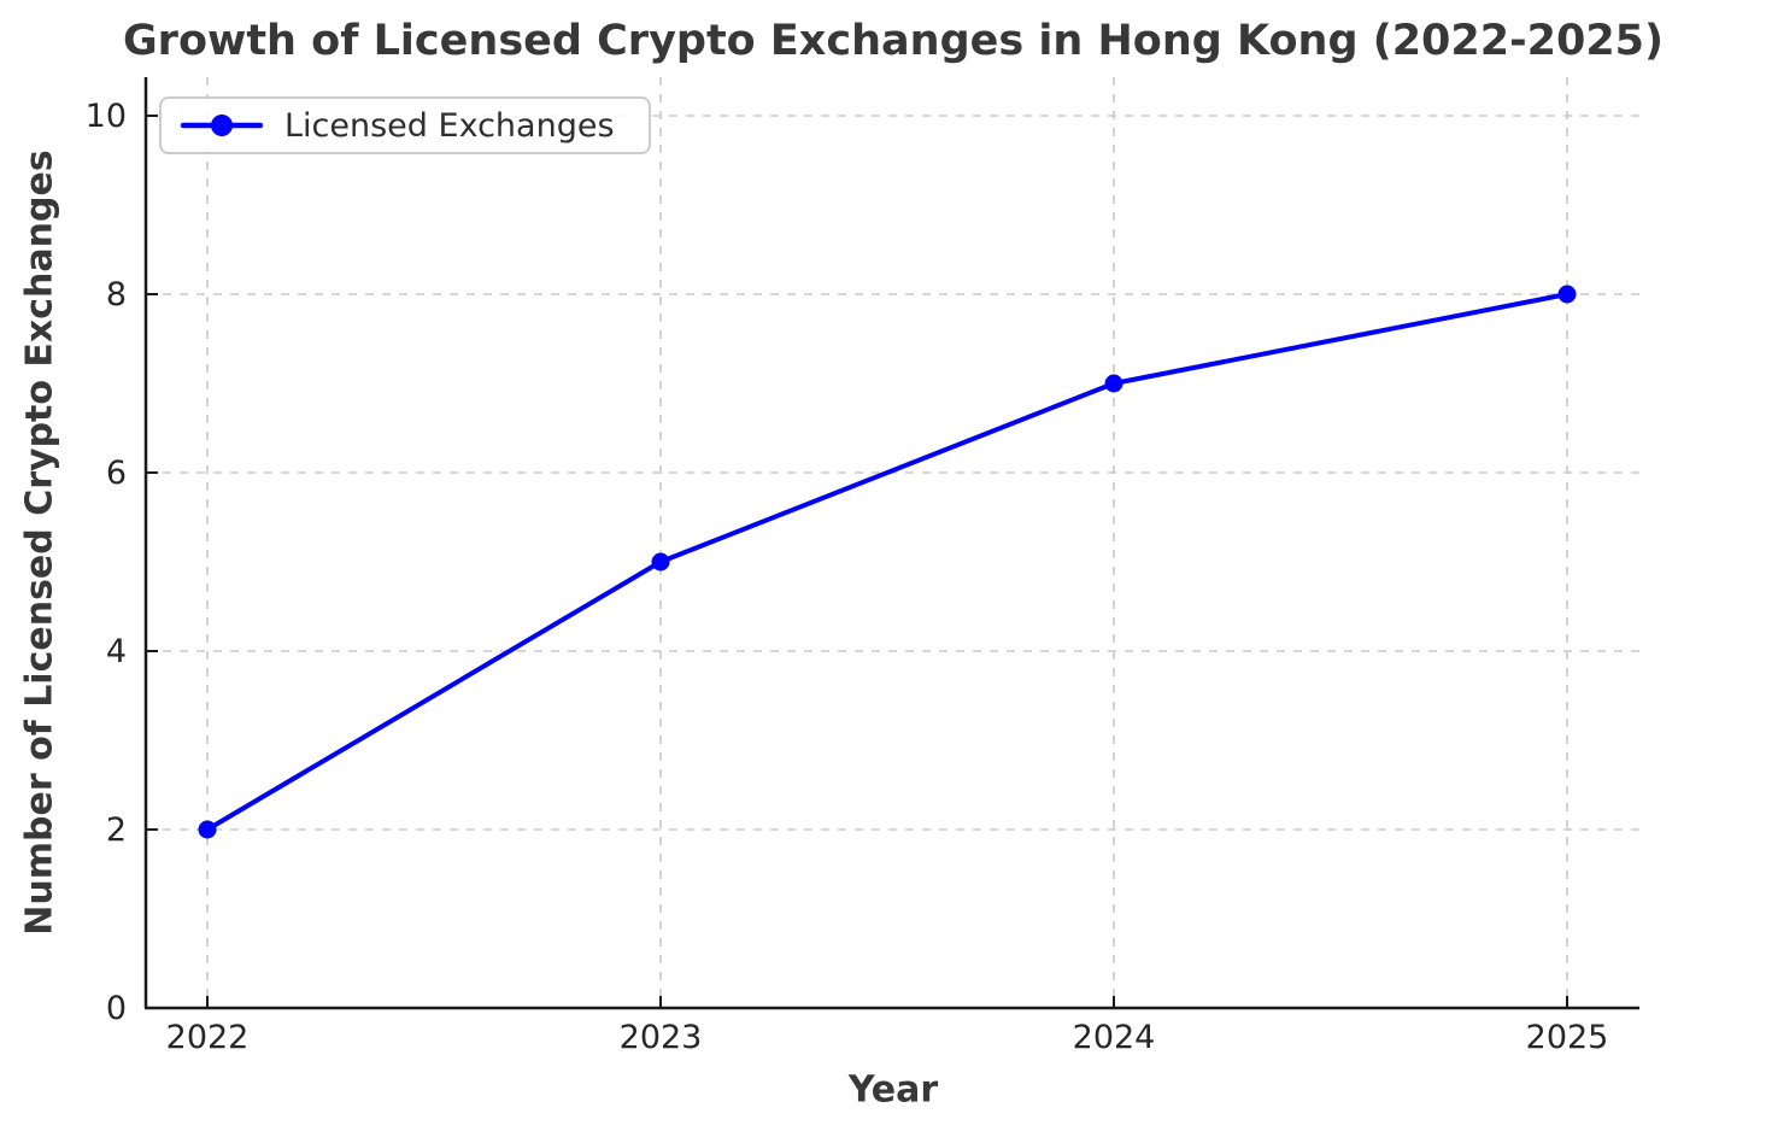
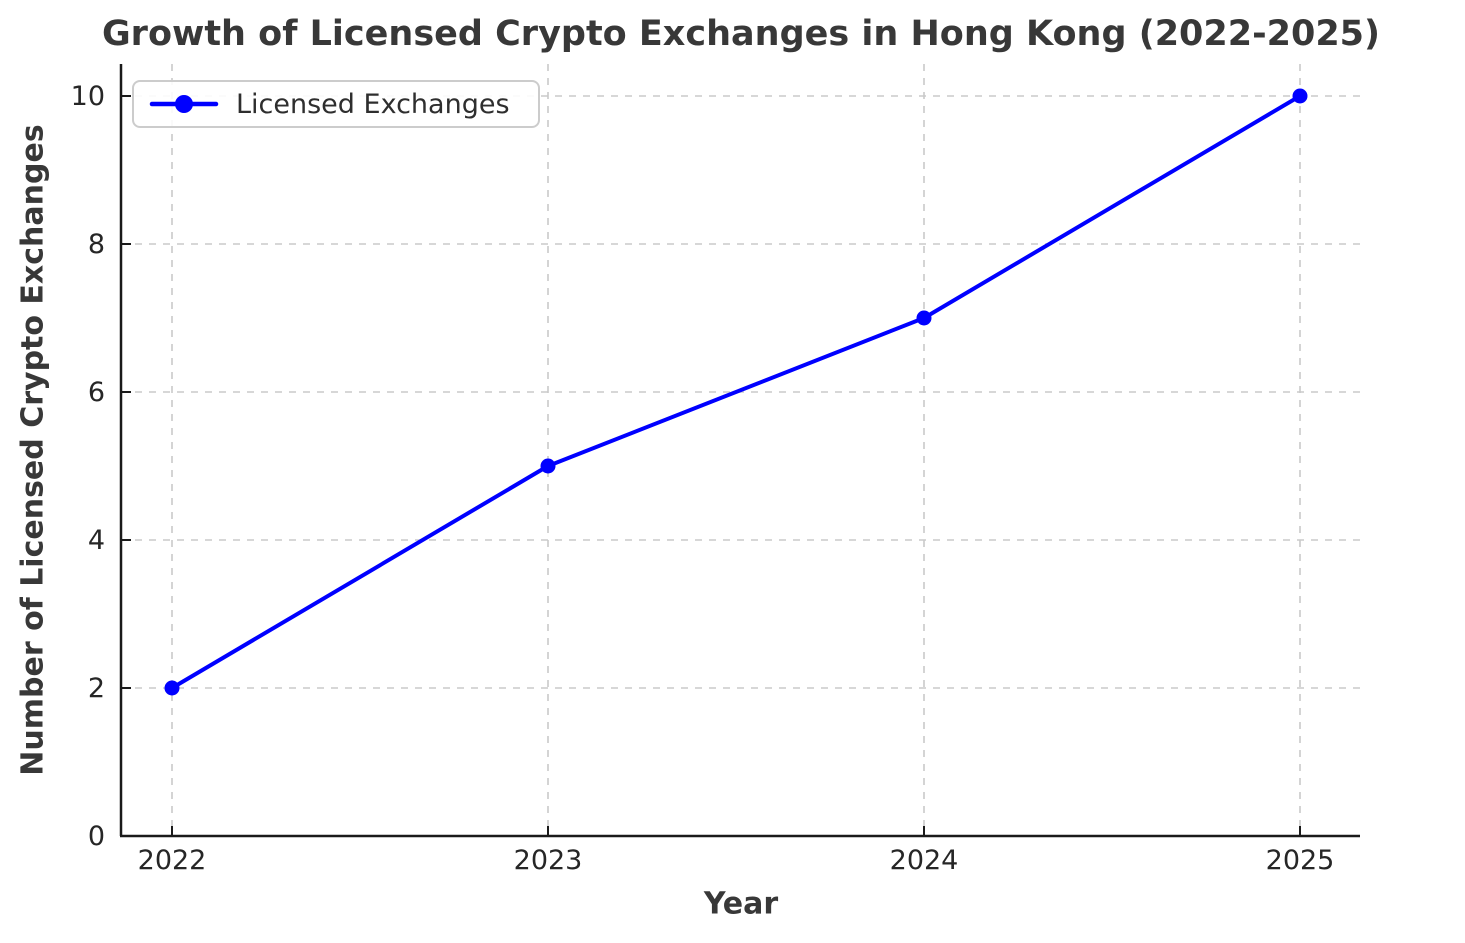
2025: 8 -> 10
